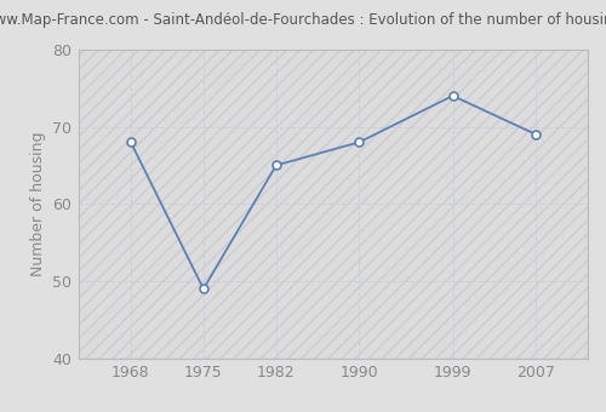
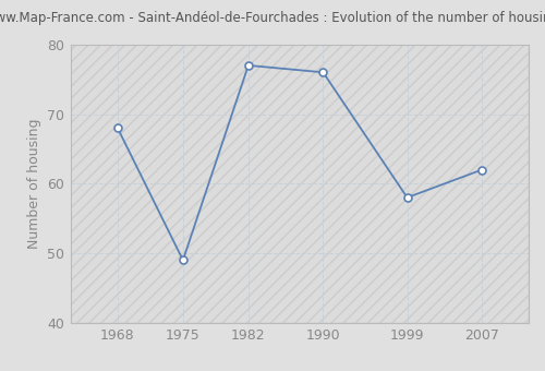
1982: 65 -> 77
1990: 68 -> 76
1999: 74 -> 58
2007: 69 -> 62
